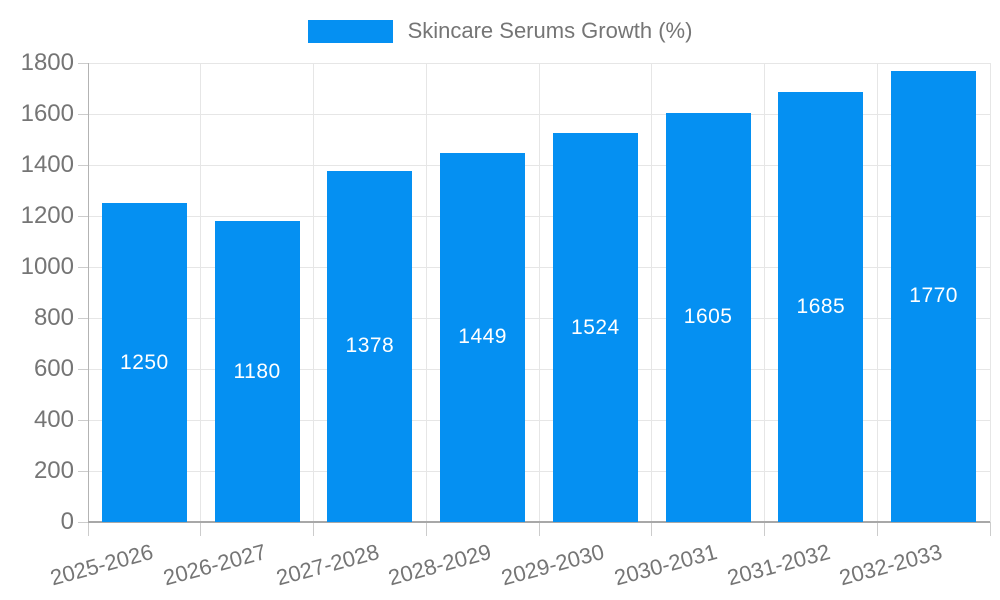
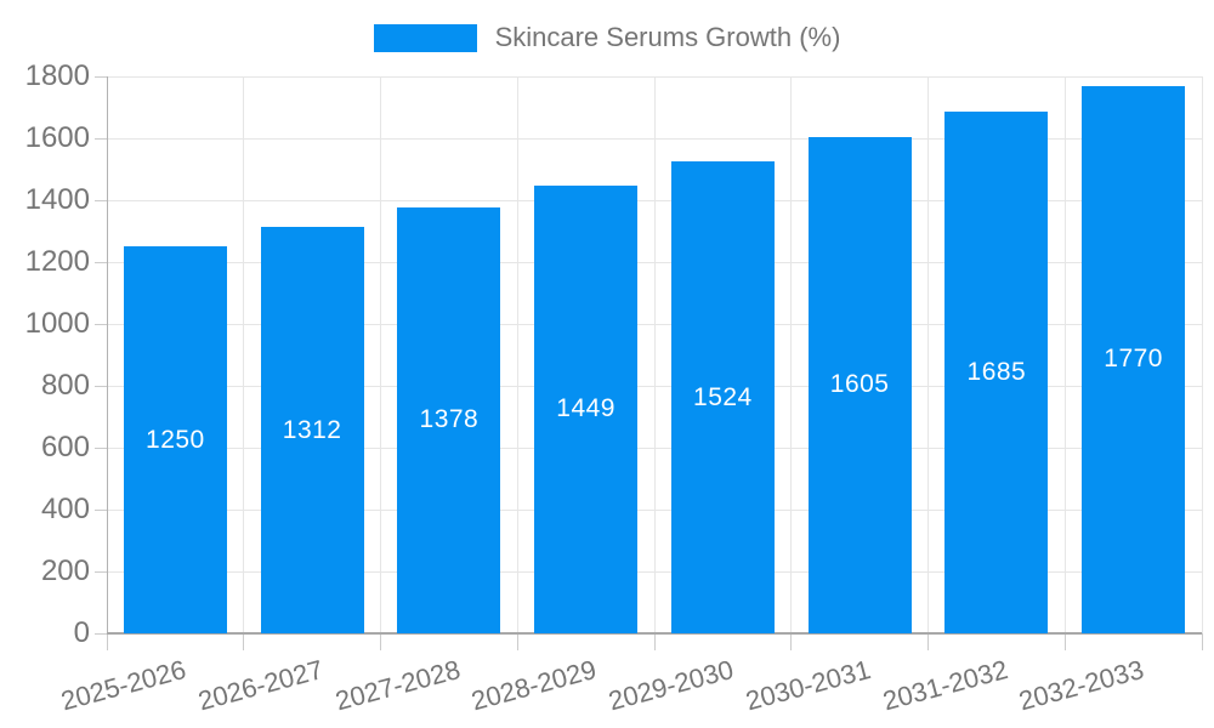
2026-2027: 1180 -> 1312
